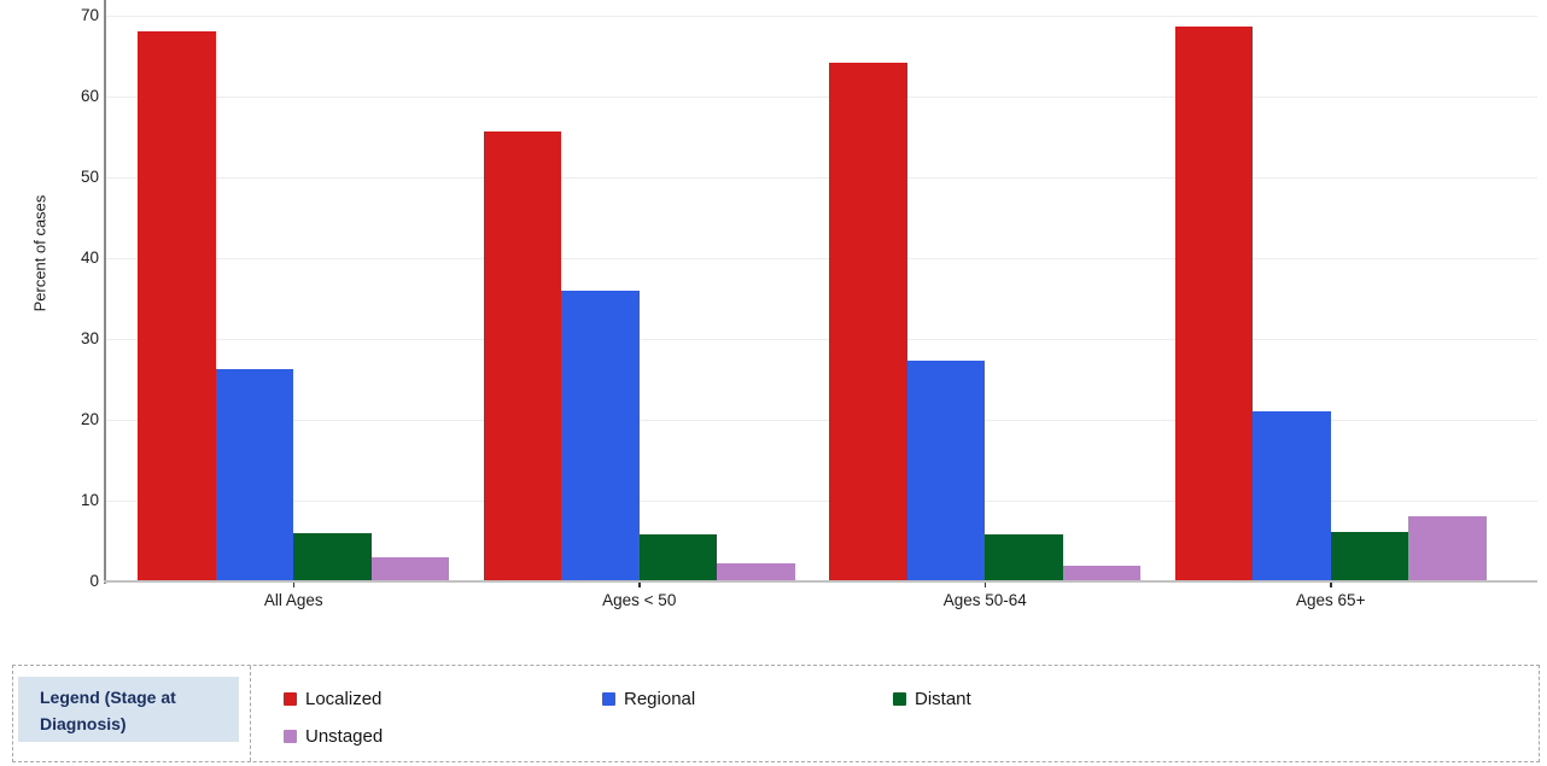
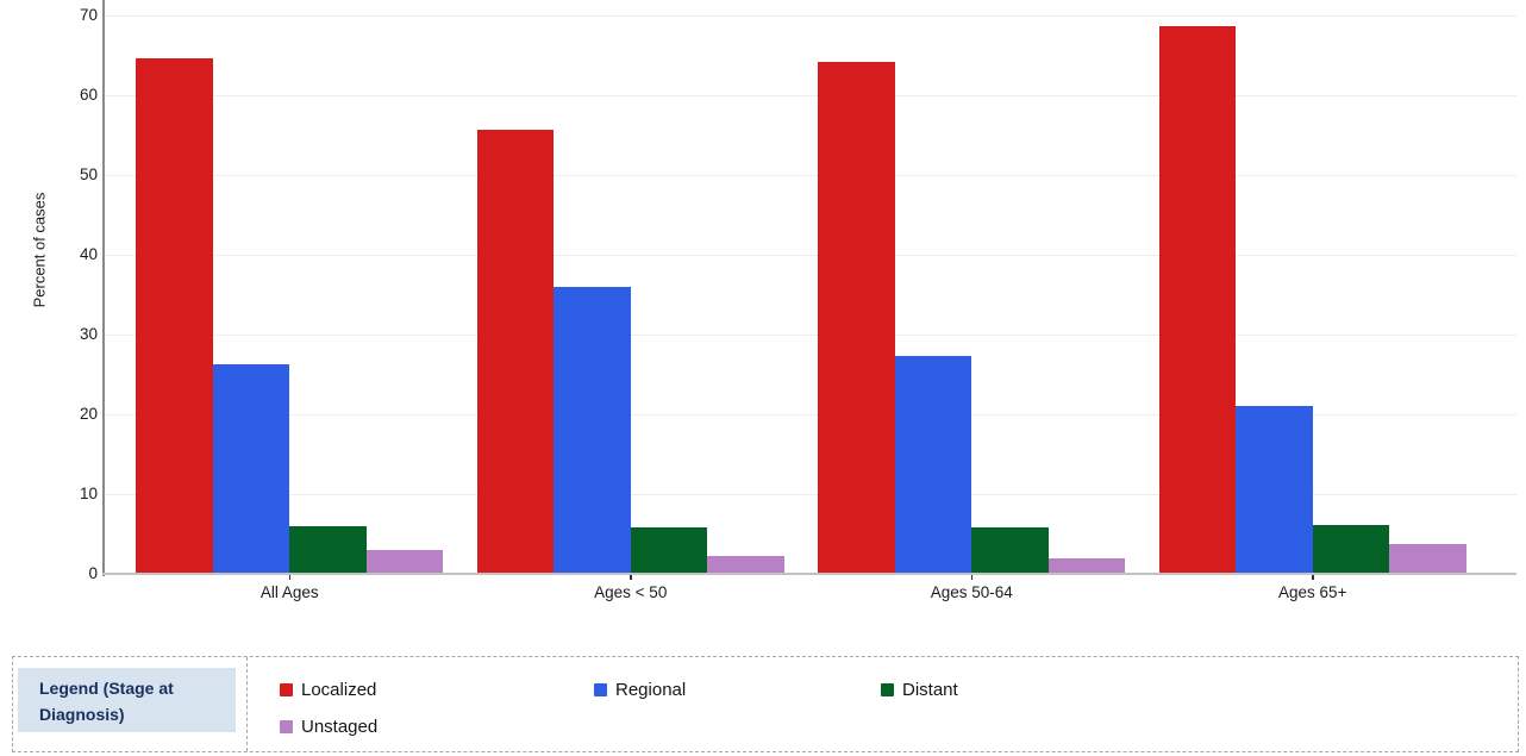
Localized/All Ages: 68 -> 65
Unstaged/Ages 65+: 8 -> 4
